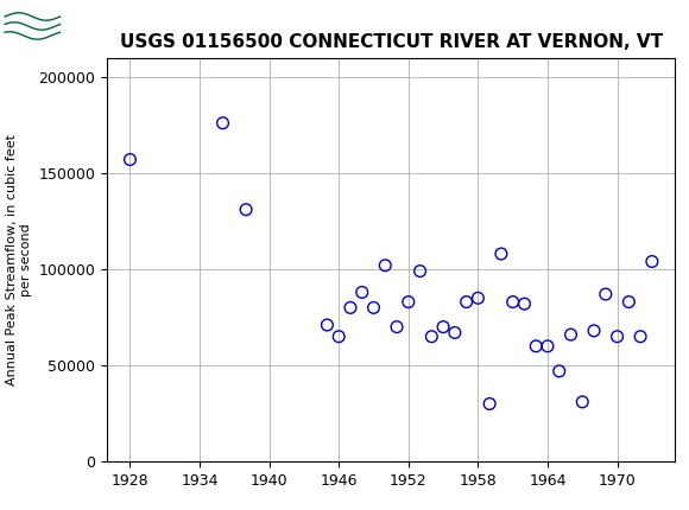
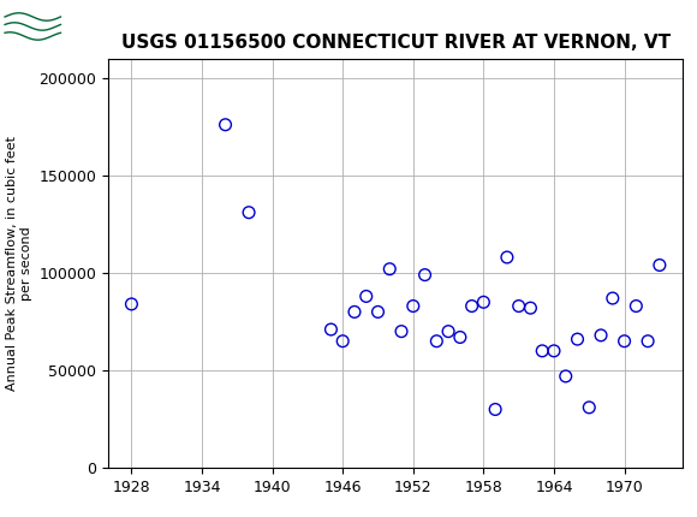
USGS 01156500 CONNECTICUT RIVER AT VERNON, VT/1928: 157000 -> 84000
